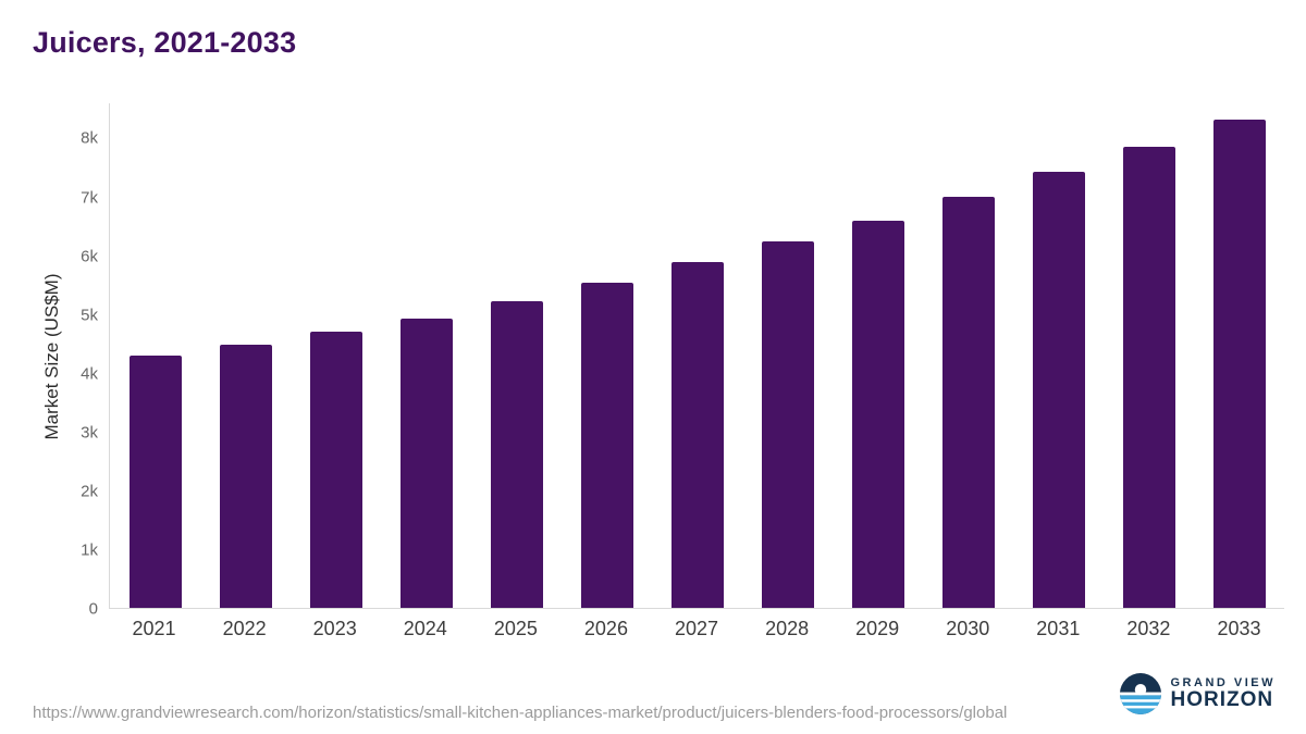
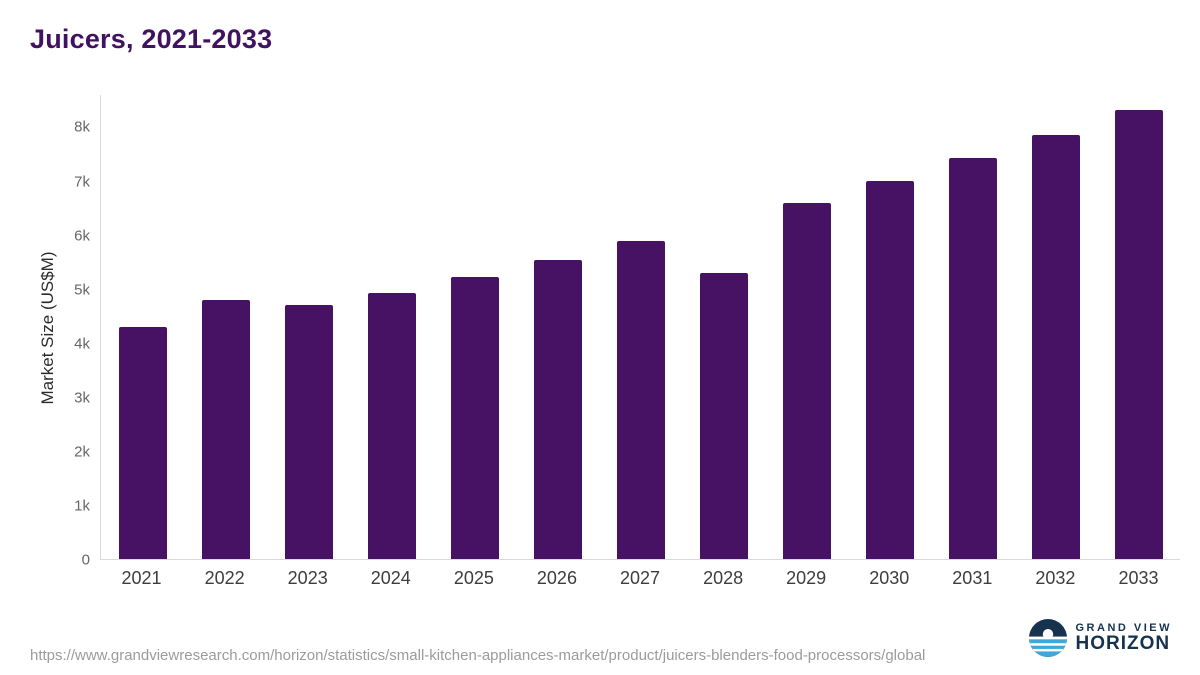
2022: 4.5k -> 4.8k
2028: 6.2k -> 5.3k
